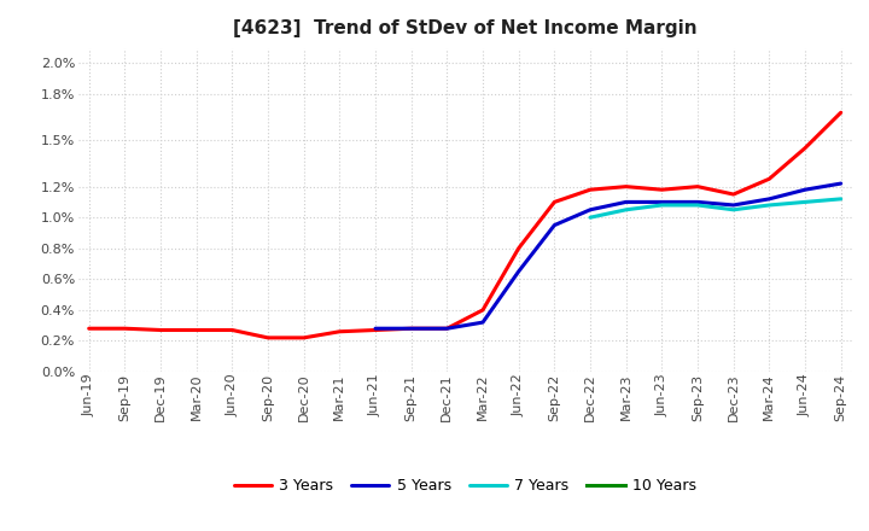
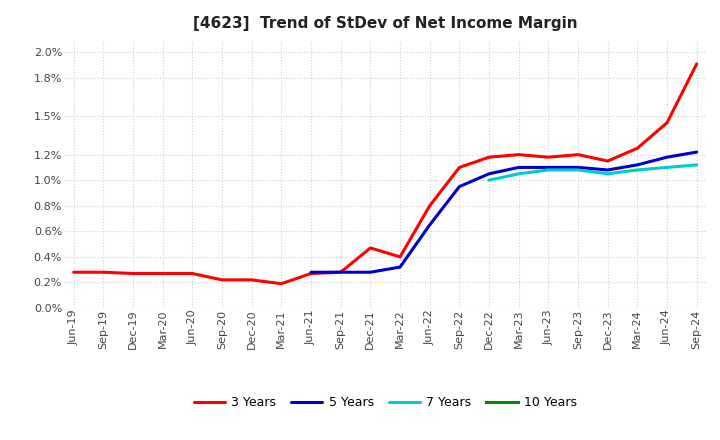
3 Years/Mar-21: 0.26% -> 0.19%
3 Years/Dec-21: 0.28% -> 0.47%
3 Years/Sep-24: 1.68% -> 1.91%
